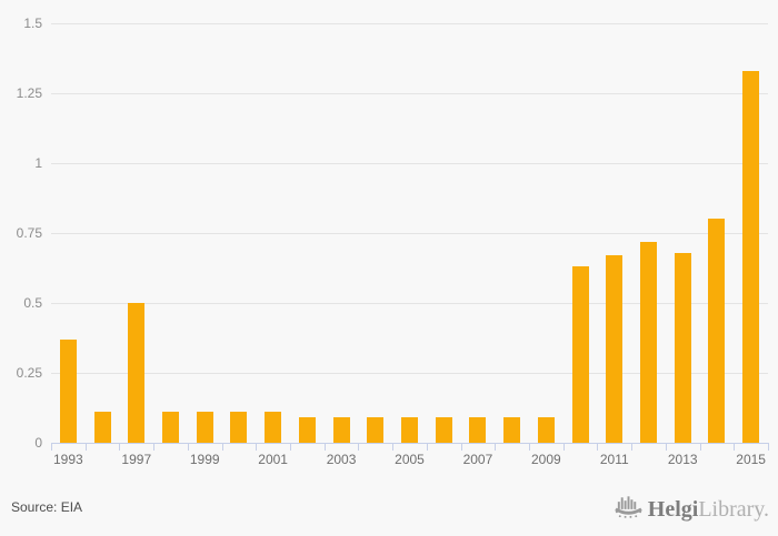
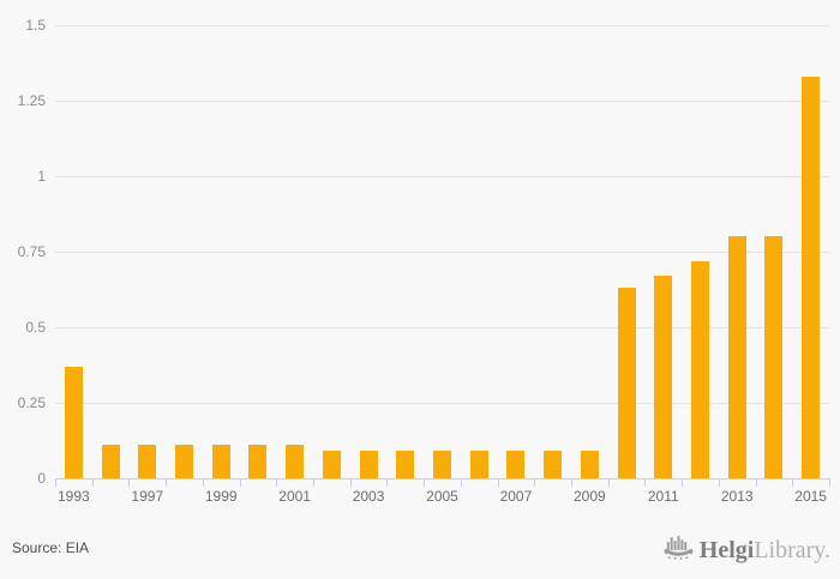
1997: 0.50 -> 0.11
2013: 0.68 -> 0.80
